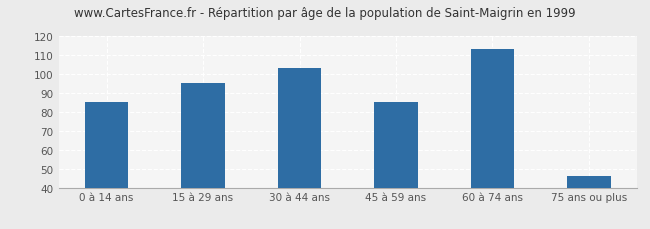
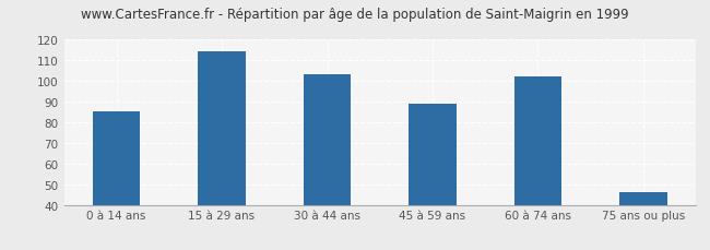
15 à 29 ans: 95 -> 114
45 à 59 ans: 85 -> 89
60 à 74 ans: 113 -> 102
